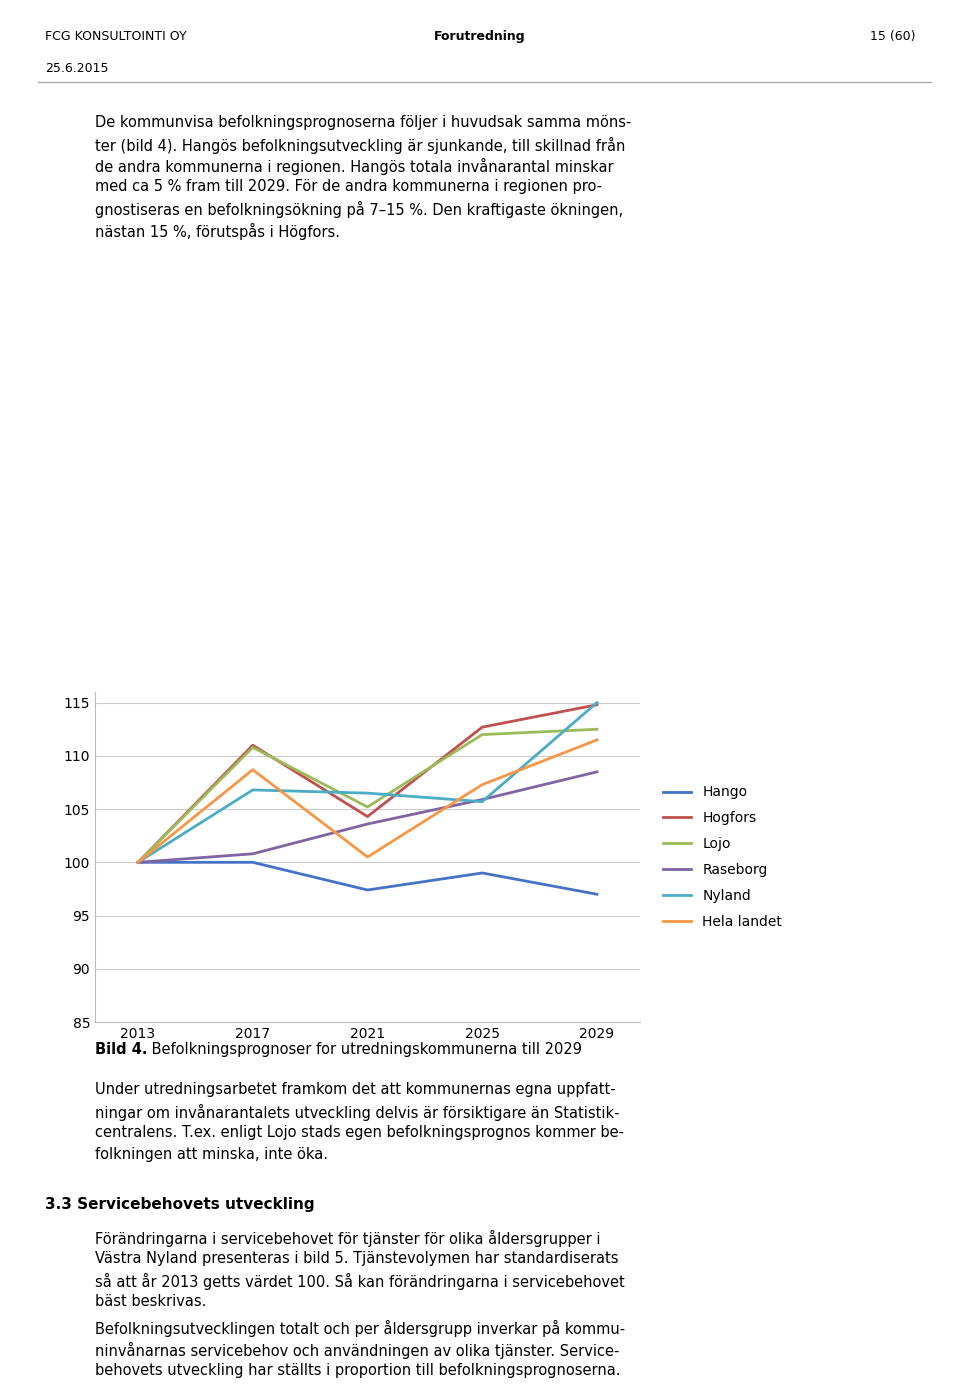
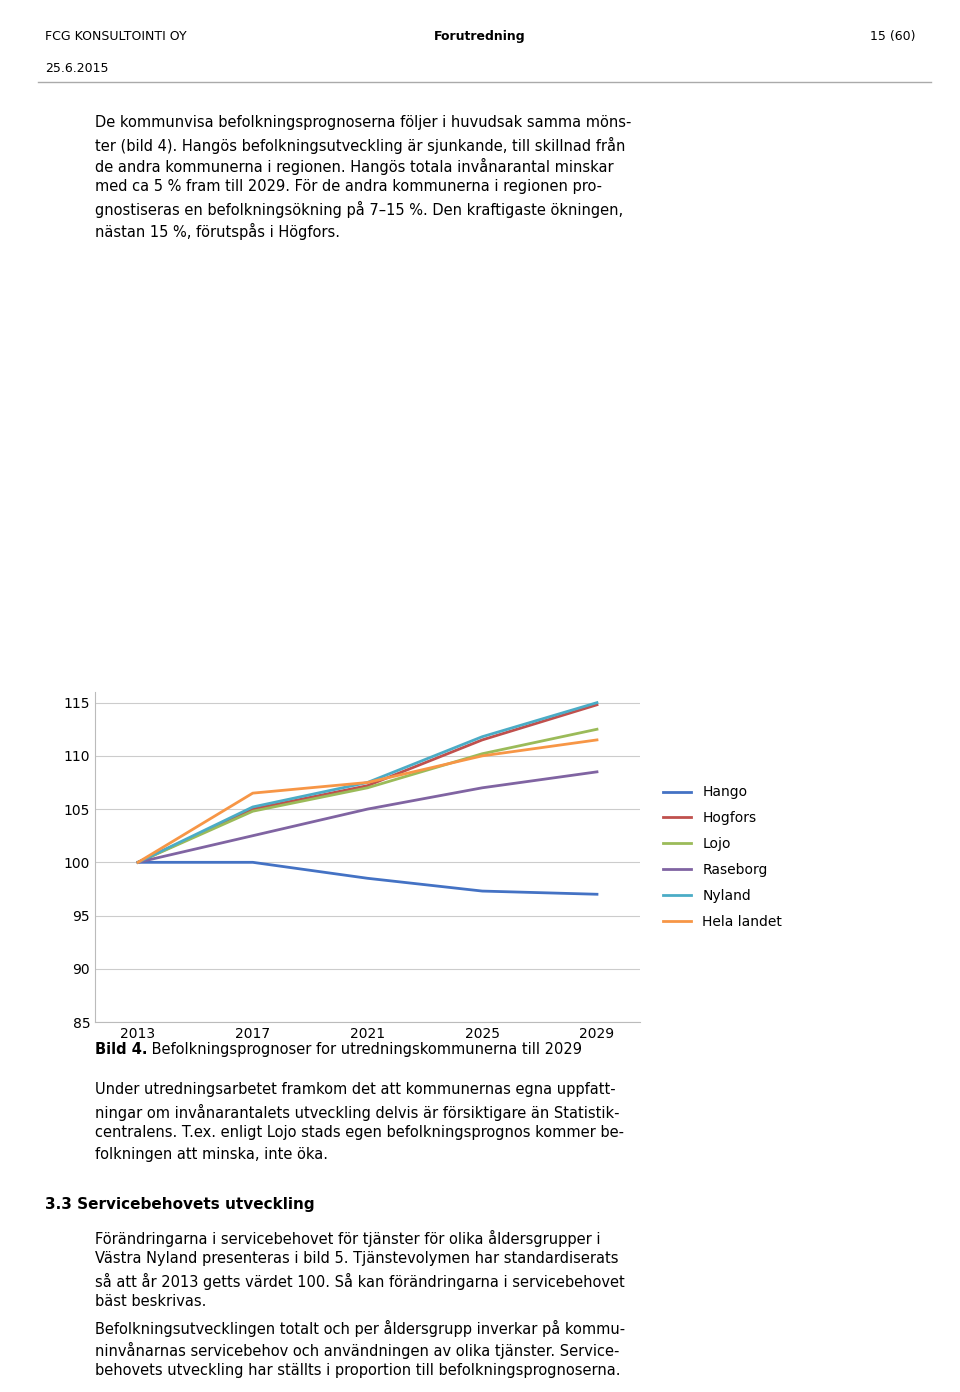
Hogfors/2017: 111.0 -> 105.0
Lojo/2017: 110.8 -> 104.8
Raseborg/2017: 100.8 -> 102.5
Nyland/2017: 106.8 -> 105.2
Hela landet/2017: 108.7 -> 106.5
Hango/2021: 97.4 -> 98.5
Hogfors/2021: 104.3 -> 107.2
Lojo/2021: 105.2 -> 107.0
Raseborg/2021: 103.6 -> 105.0
Nyland/2021: 106.5 -> 107.5
Hela landet/2021: 100.5 -> 107.5
Hango/2025: 99.0 -> 97.3
Hogfors/2025: 112.7 -> 111.5
Lojo/2025: 112.0 -> 110.2
Raseborg/2025: 105.9 -> 107.0
Nyland/2025: 105.7 -> 111.8
Hela landet/2025: 107.3 -> 110.0
